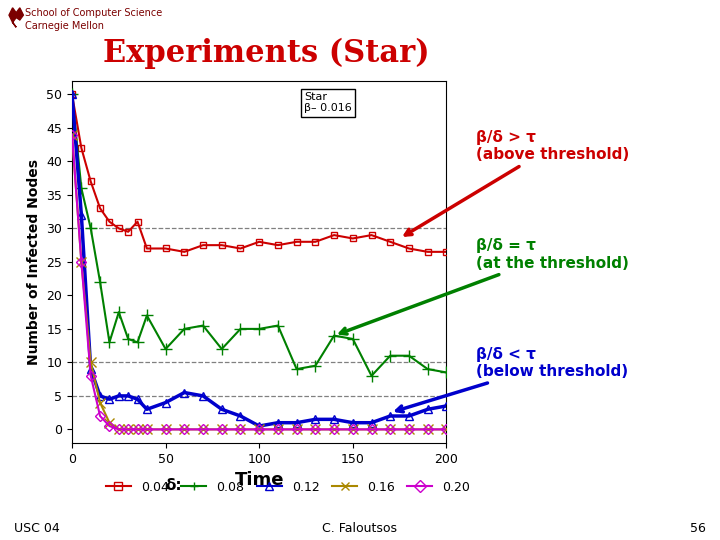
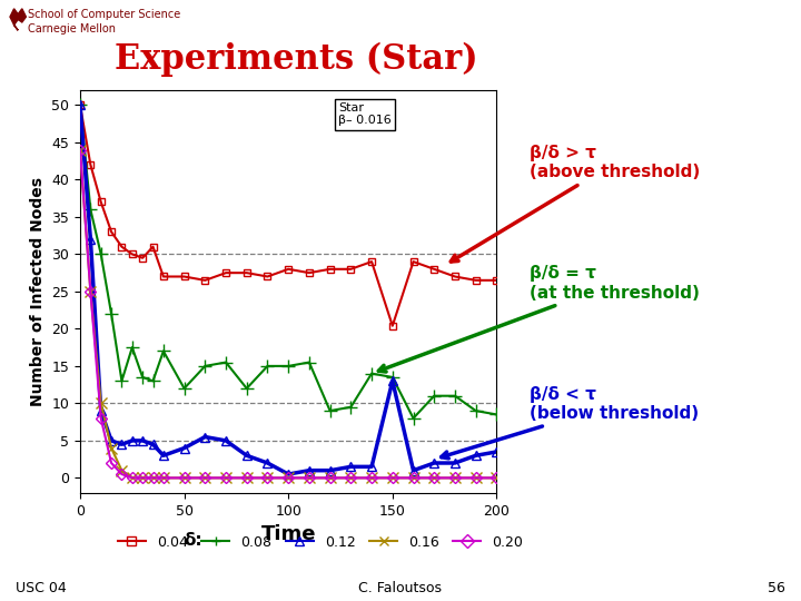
0.04/150: 28.5 -> 20.4
0.12/150: 1.0 -> 13.0
